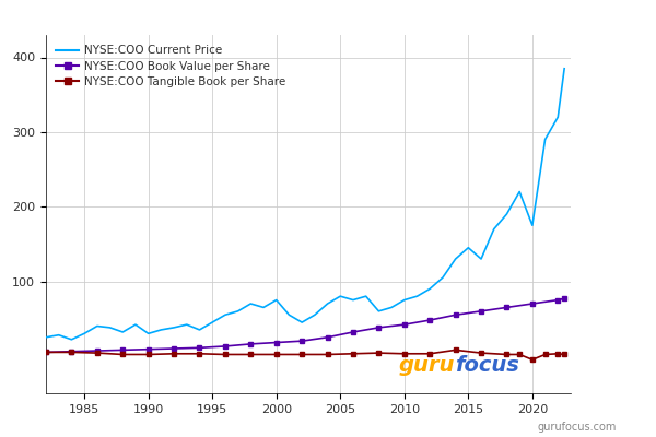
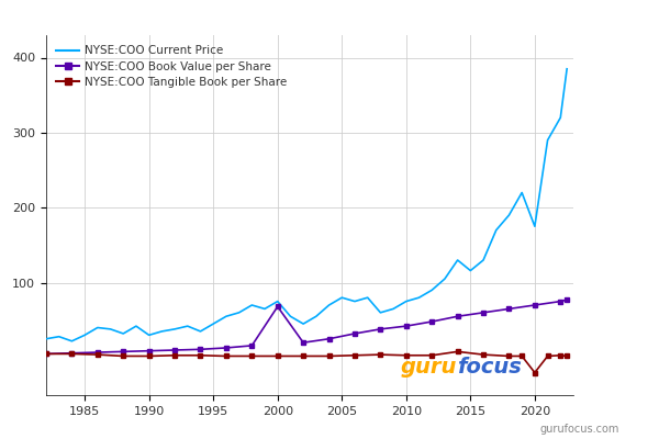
NYSE:COO Book Value per Share/2000: 18 -> 68
NYSE:COO Current Price/2015: 145 -> 116
NYSE:COO Tangible Book per Share/2020: -5 -> -20
